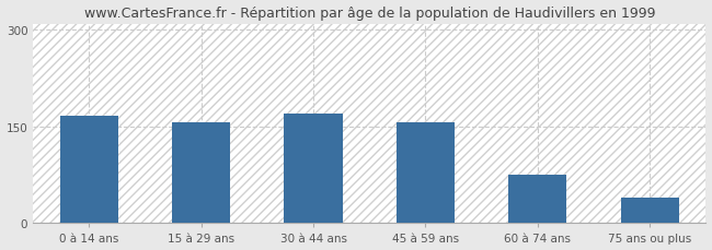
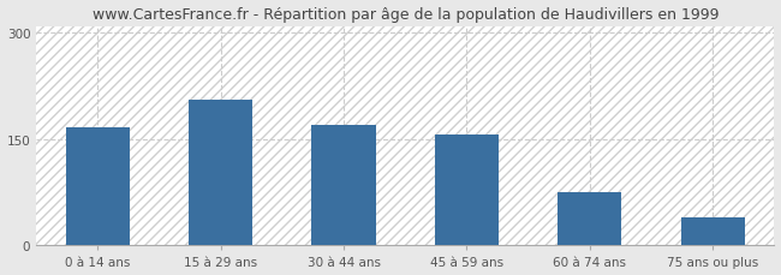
15 à 29 ans: 157 -> 206
